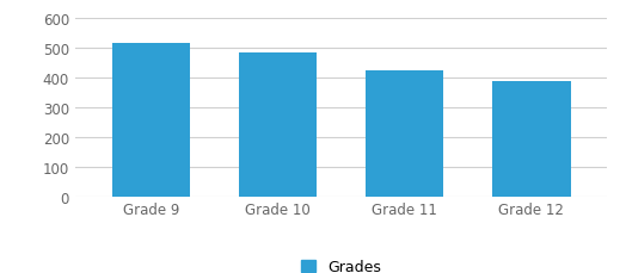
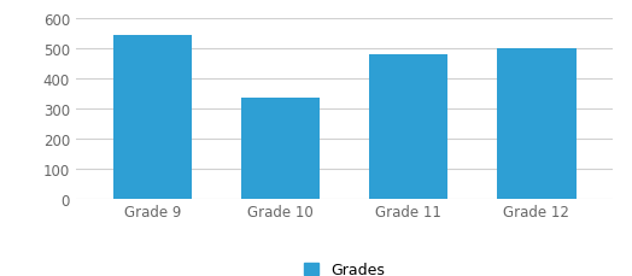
Grade 9: 516 -> 545
Grade 10: 484 -> 335
Grade 11: 425 -> 480
Grade 12: 387 -> 500
